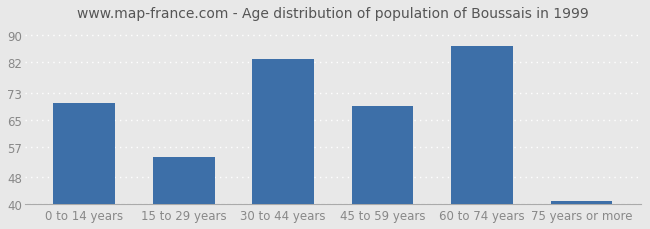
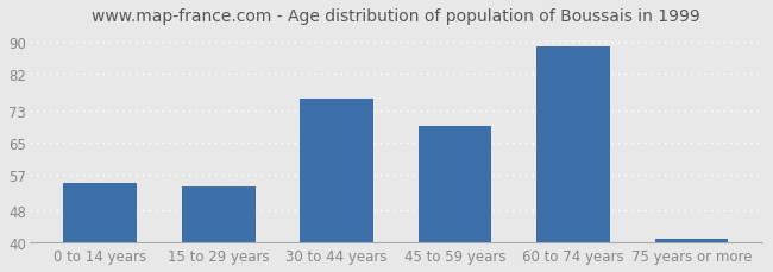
0 to 14 years: 70 -> 55
30 to 44 years: 83 -> 76
60 to 74 years: 87 -> 89
